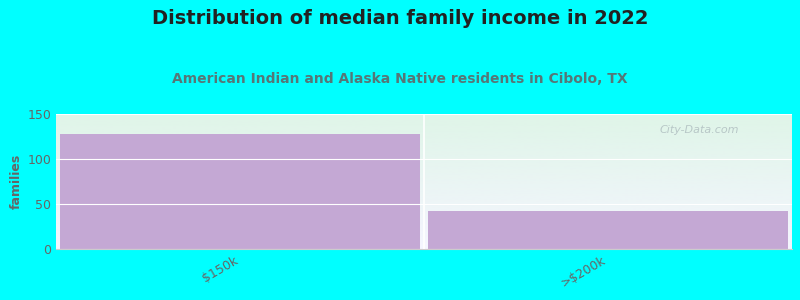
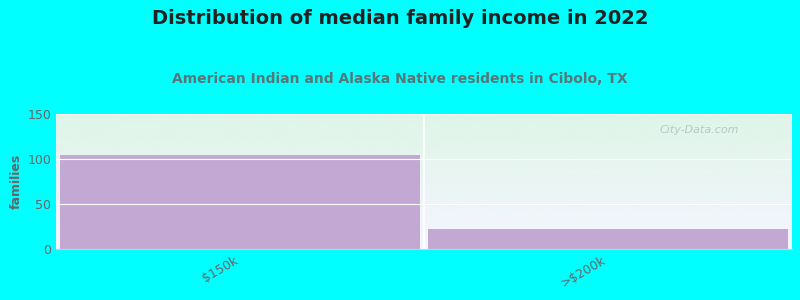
$150k: 128 -> 105
>$200k: 42 -> 22
